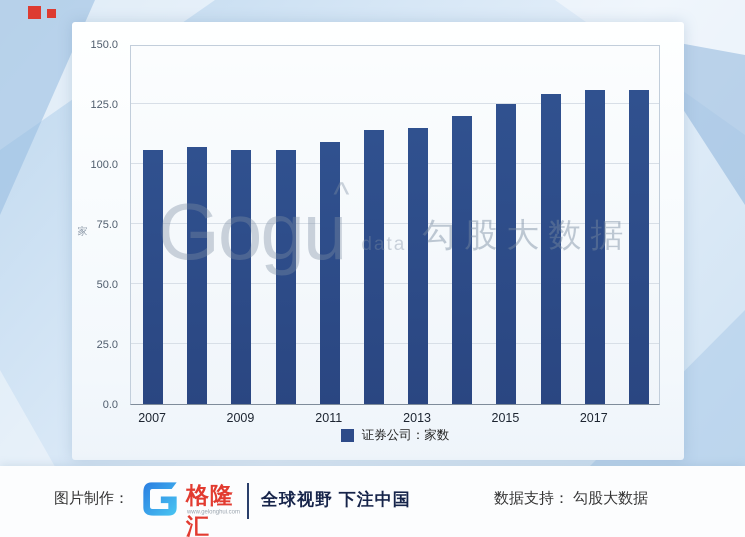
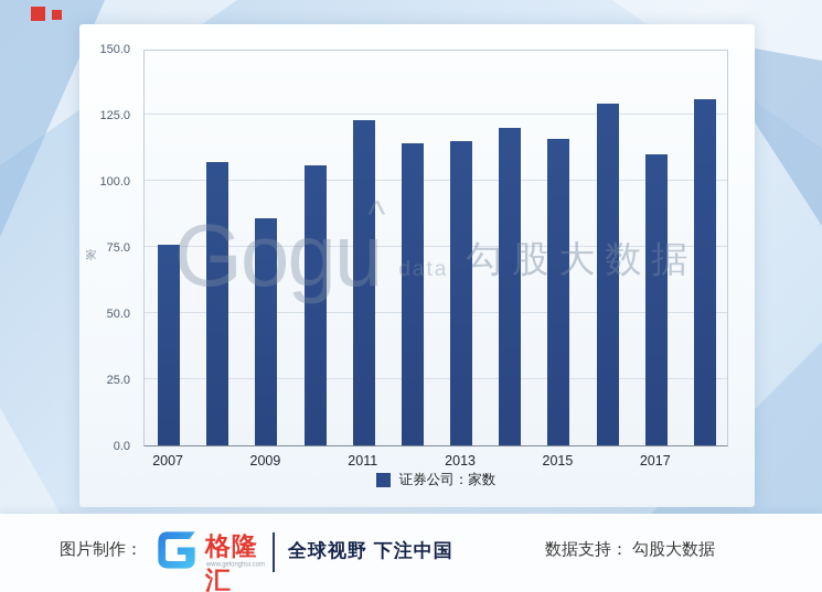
2007: 106 -> 76
2009: 106 -> 86
2011: 109 -> 123
2015: 125 -> 116
2017: 131 -> 110
